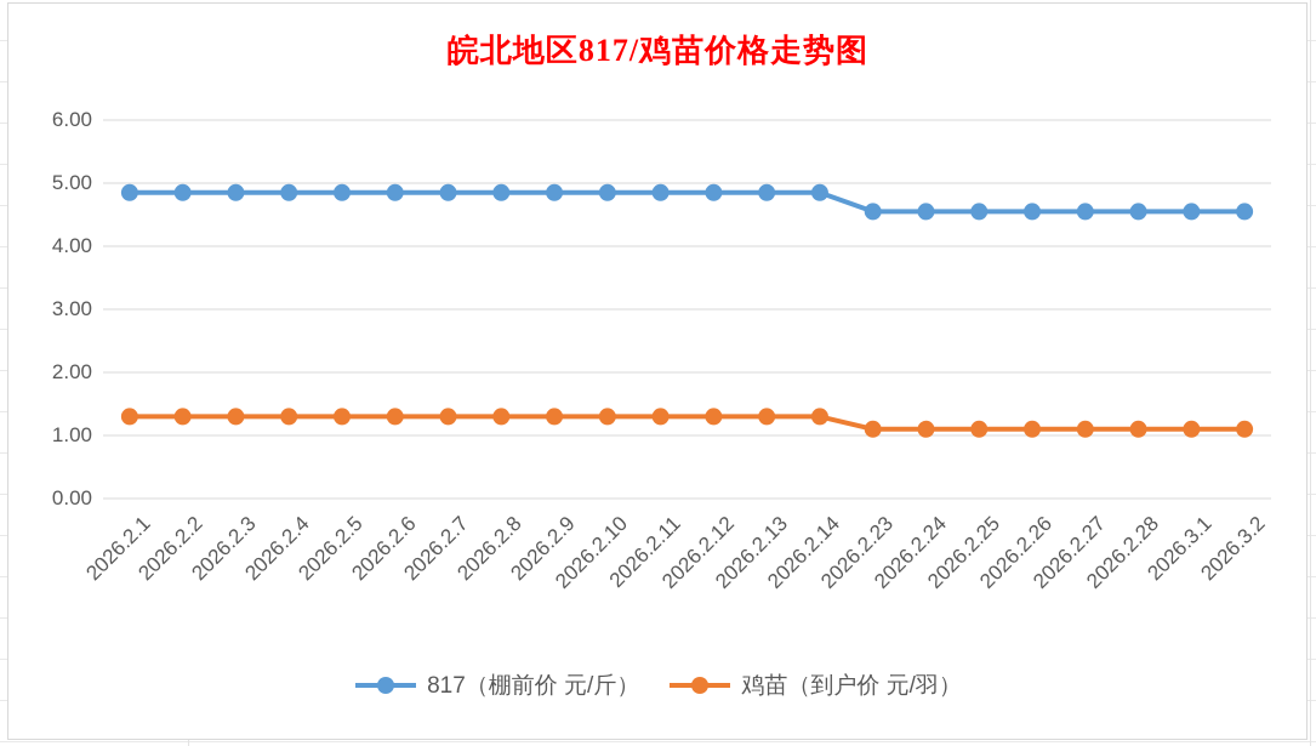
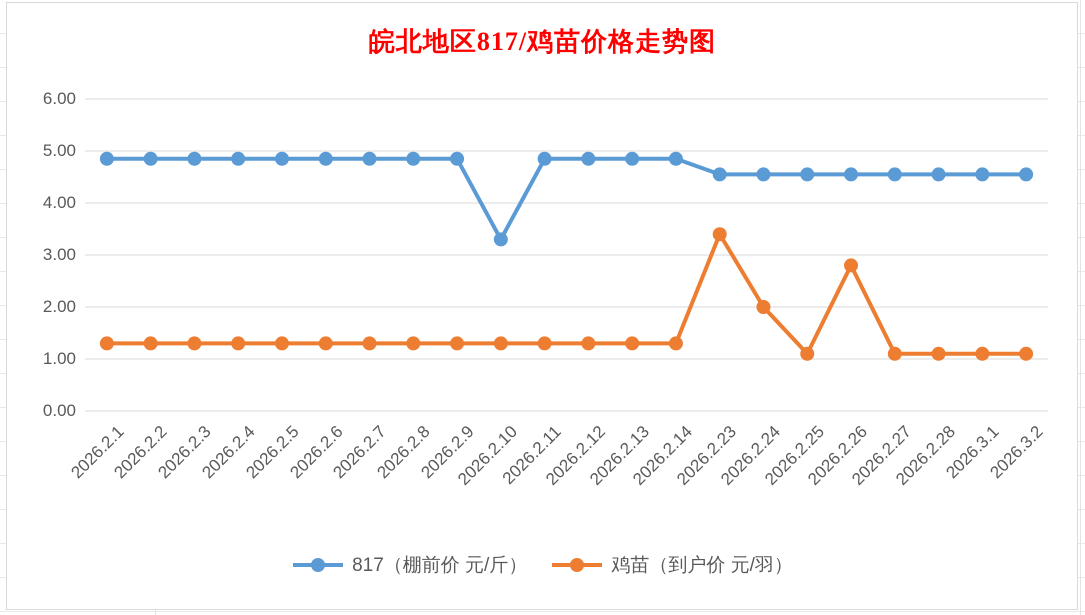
817（棚前价 元/斤）/2026.2.10: 4.8 -> 3.3
鸡苗（到户价 元/羽）/2026.2.23: 1.1 -> 3.4
鸡苗（到户价 元/羽）/2026.2.24: 1.1 -> 2.0
鸡苗（到户价 元/羽）/2026.2.26: 1.1 -> 2.8
